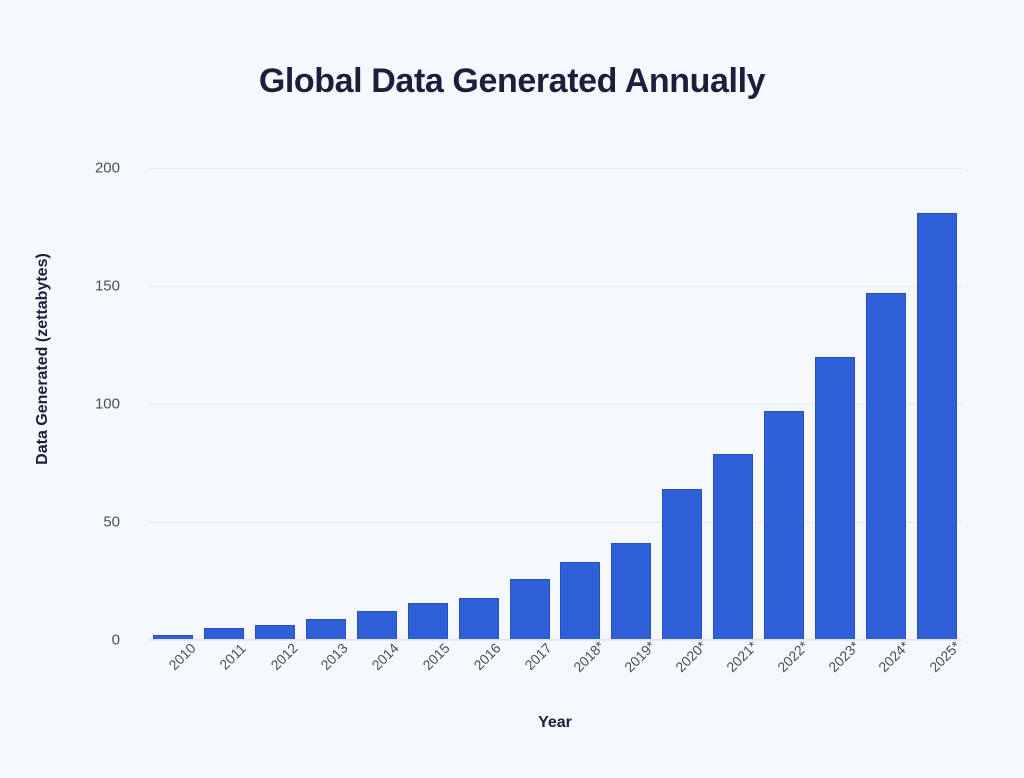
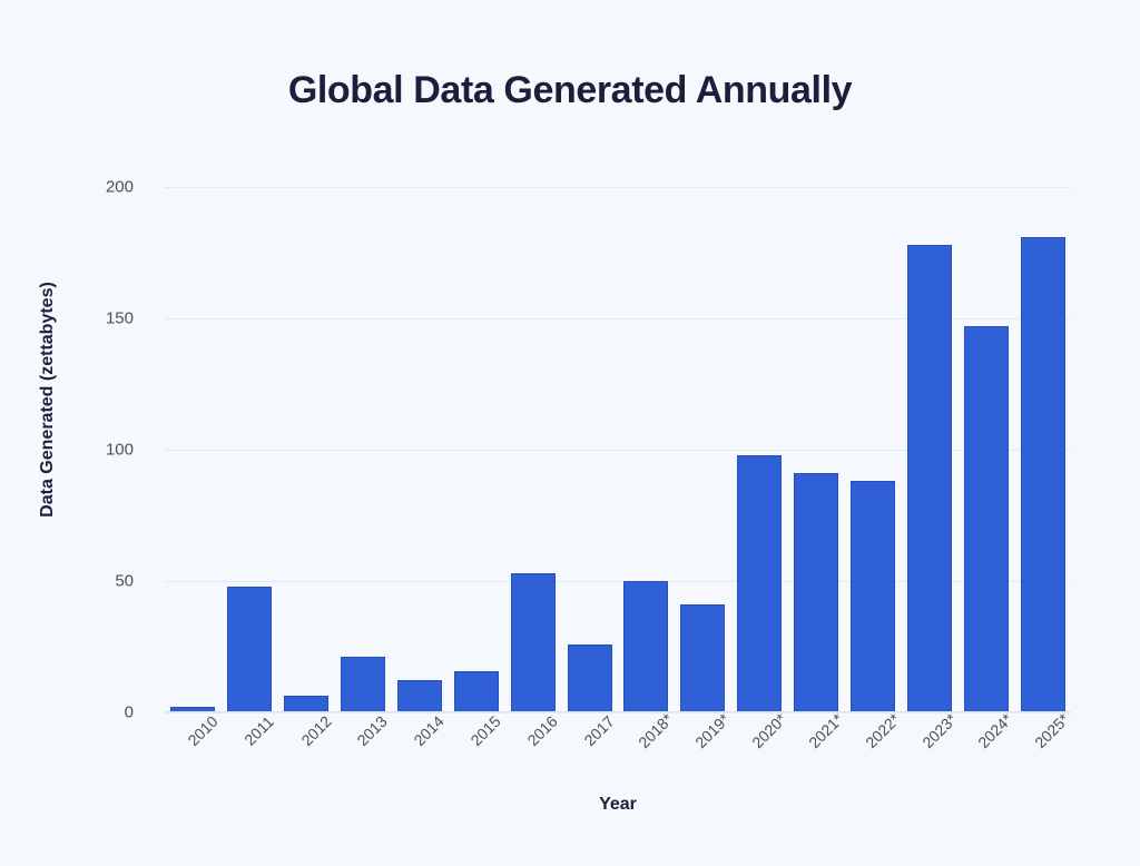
2011: 5 -> 48
2013: 9 -> 21
2016: 18 -> 53
2018*: 33 -> 50
2020*: 64 -> 98
2021*: 79 -> 91
2022*: 97 -> 88
2023*: 120 -> 178
